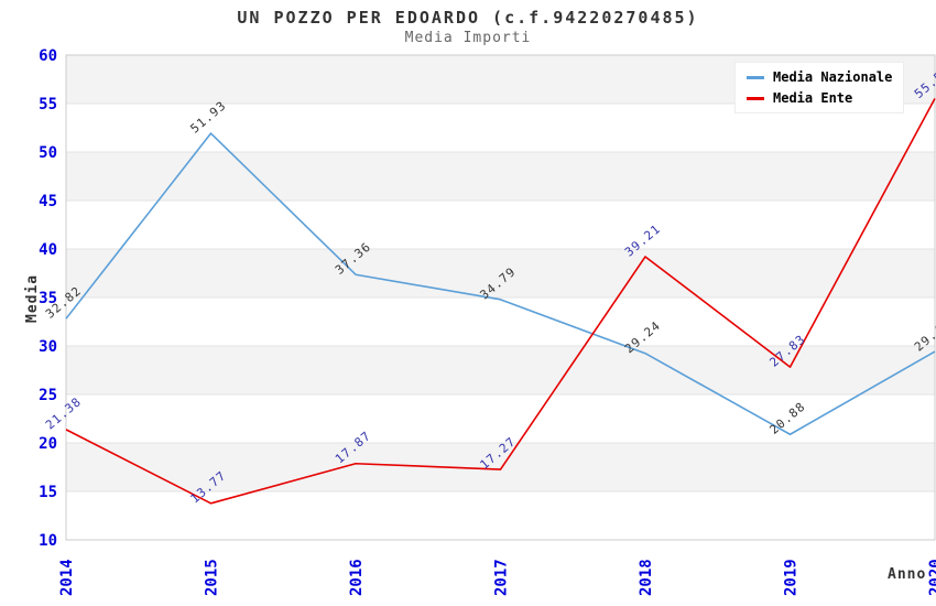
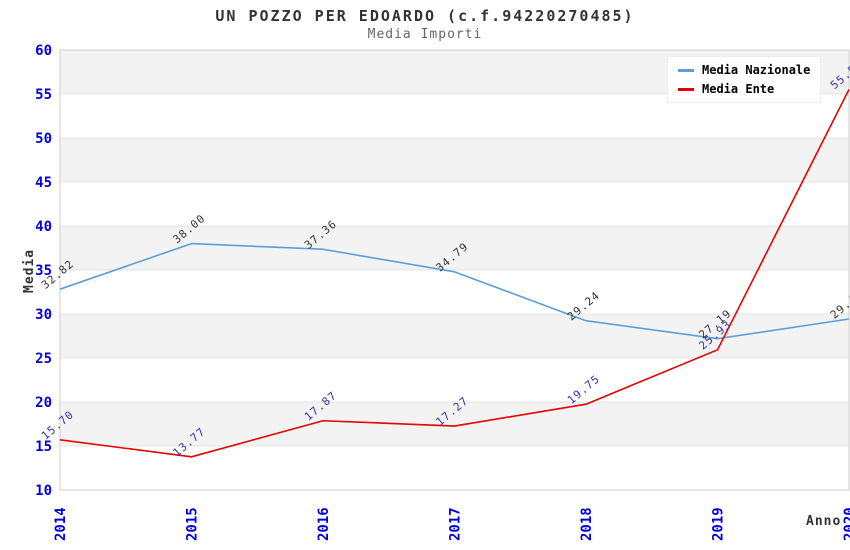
Media Ente/2014: 21.38 -> 15.70
Media Nazionale/2015: 51.93 -> 38.00
Media Ente/2018: 39.21 -> 19.75
Media Nazionale/2019: 20.88 -> 27.19
Media Ente/2019: 27.83 -> 25.93
